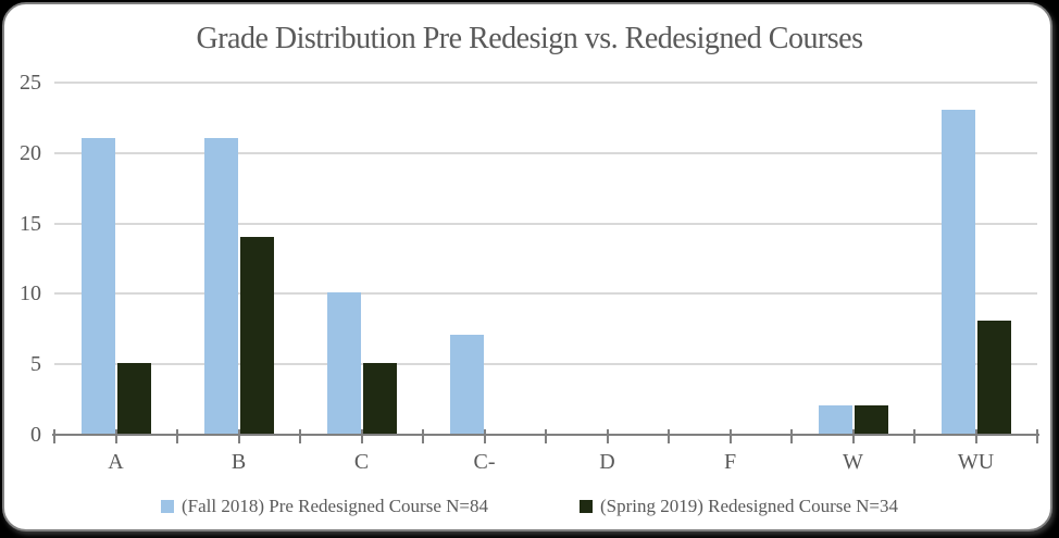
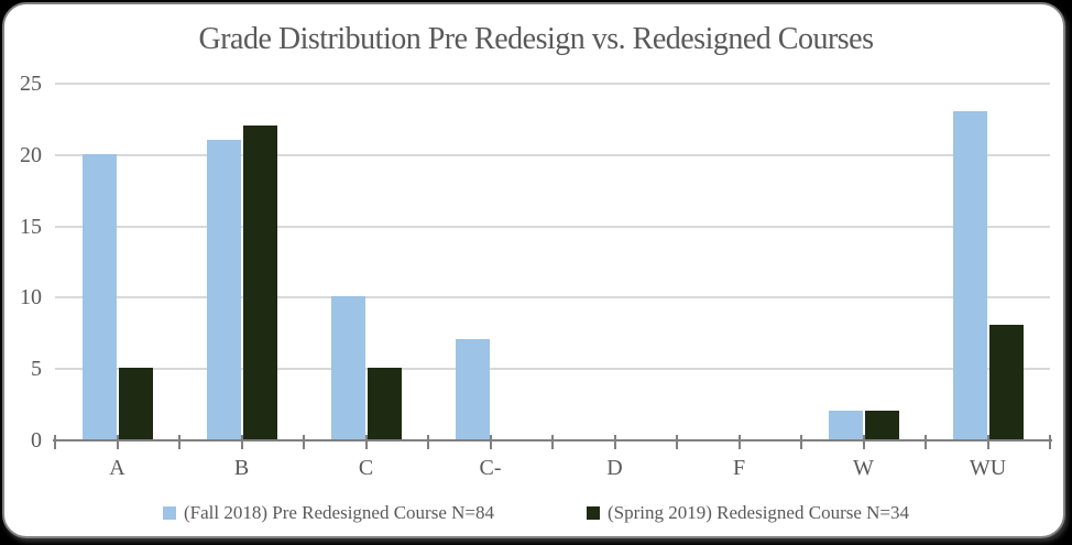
(Fall 2018) Pre Redesigned Course N=84/A: 21 -> 20
(Spring 2019) Redesigned Course N=34/B: 14 -> 22
